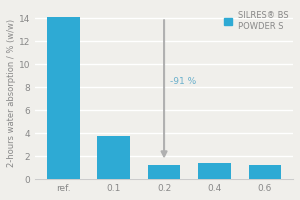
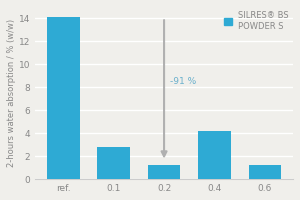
0.1: 3.8 -> 2.8
0.4: 1.4 -> 4.2
